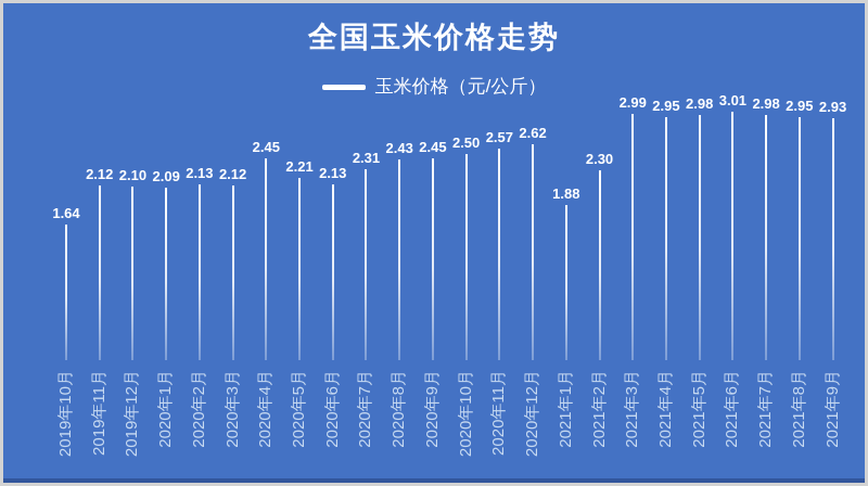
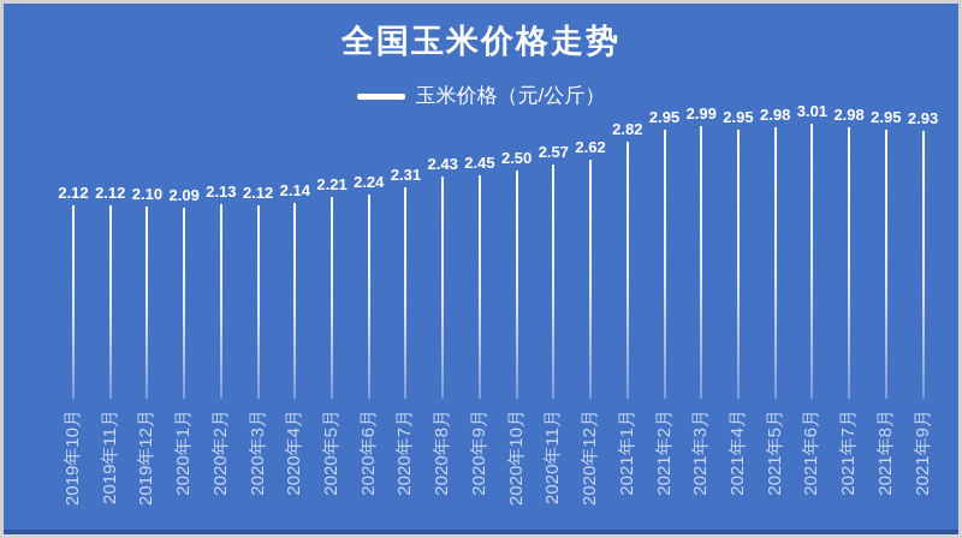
2019年10月: 1.64 -> 2.12
2020年4月: 2.45 -> 2.14
2020年6月: 2.13 -> 2.24
2021年1月: 1.88 -> 2.82
2021年2月: 2.30 -> 2.95
